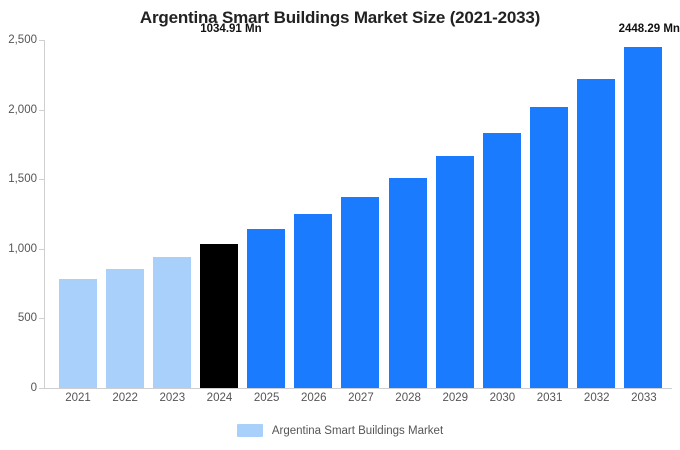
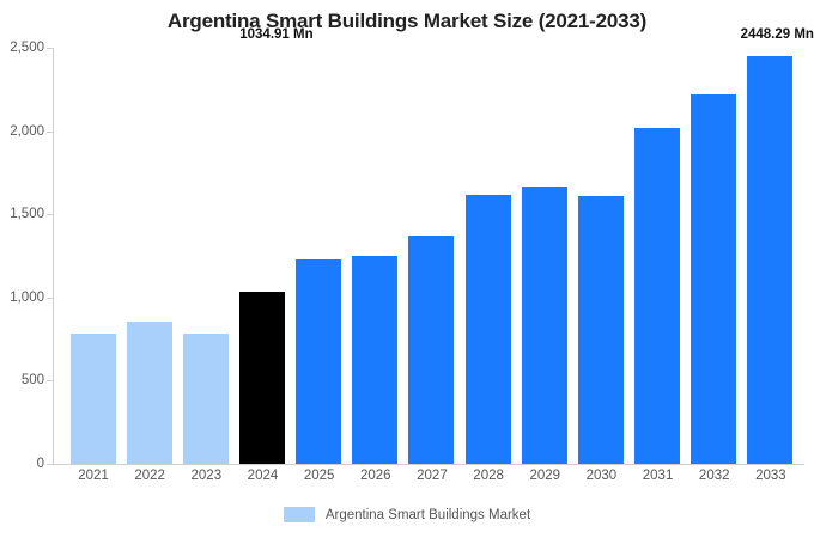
2023: 940 -> 780
2025: 1140 -> 1230
2028: 1510 -> 1620
2030: 1840 -> 1610
